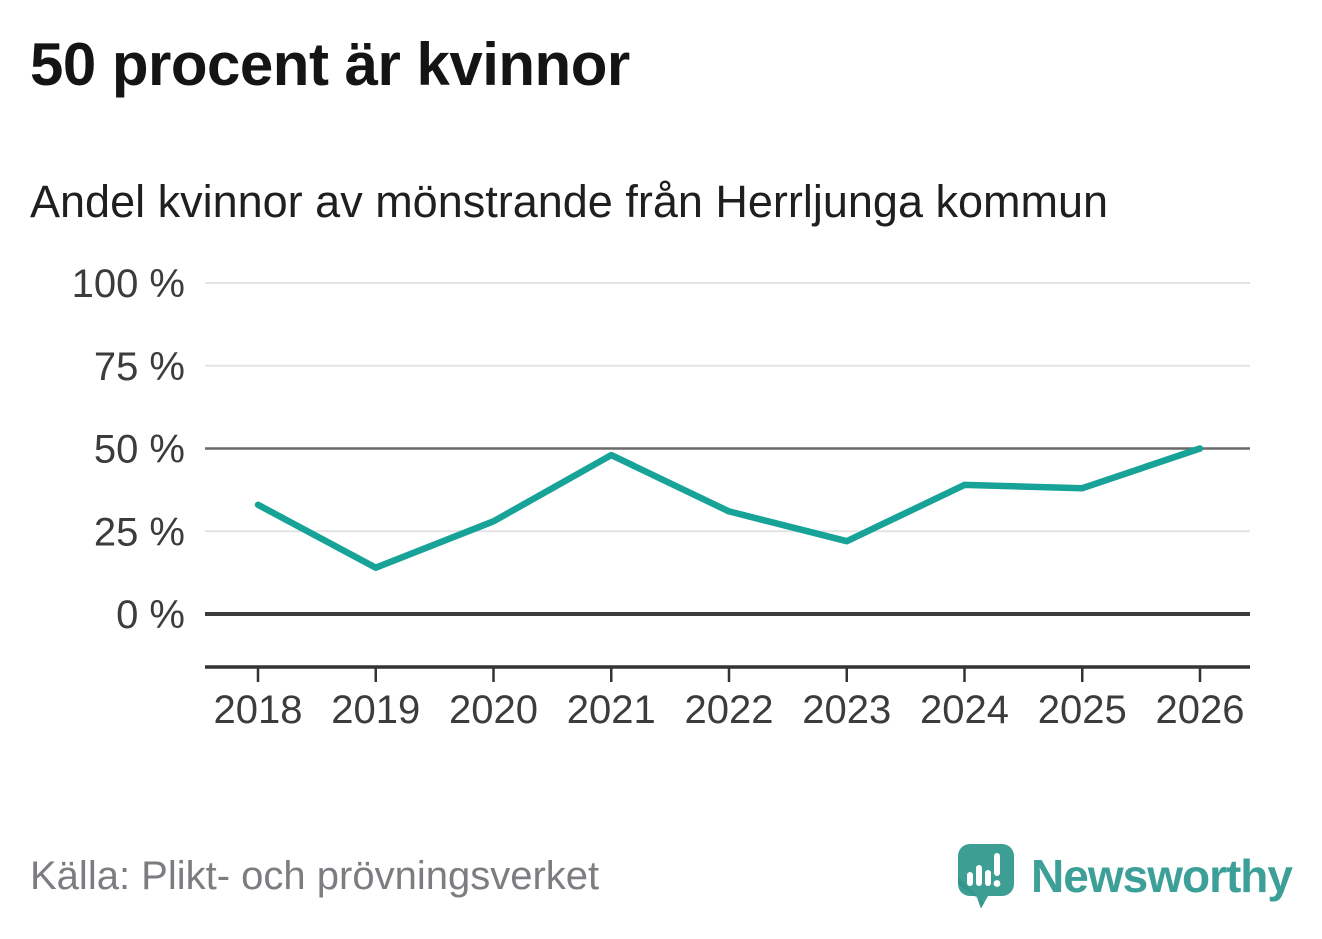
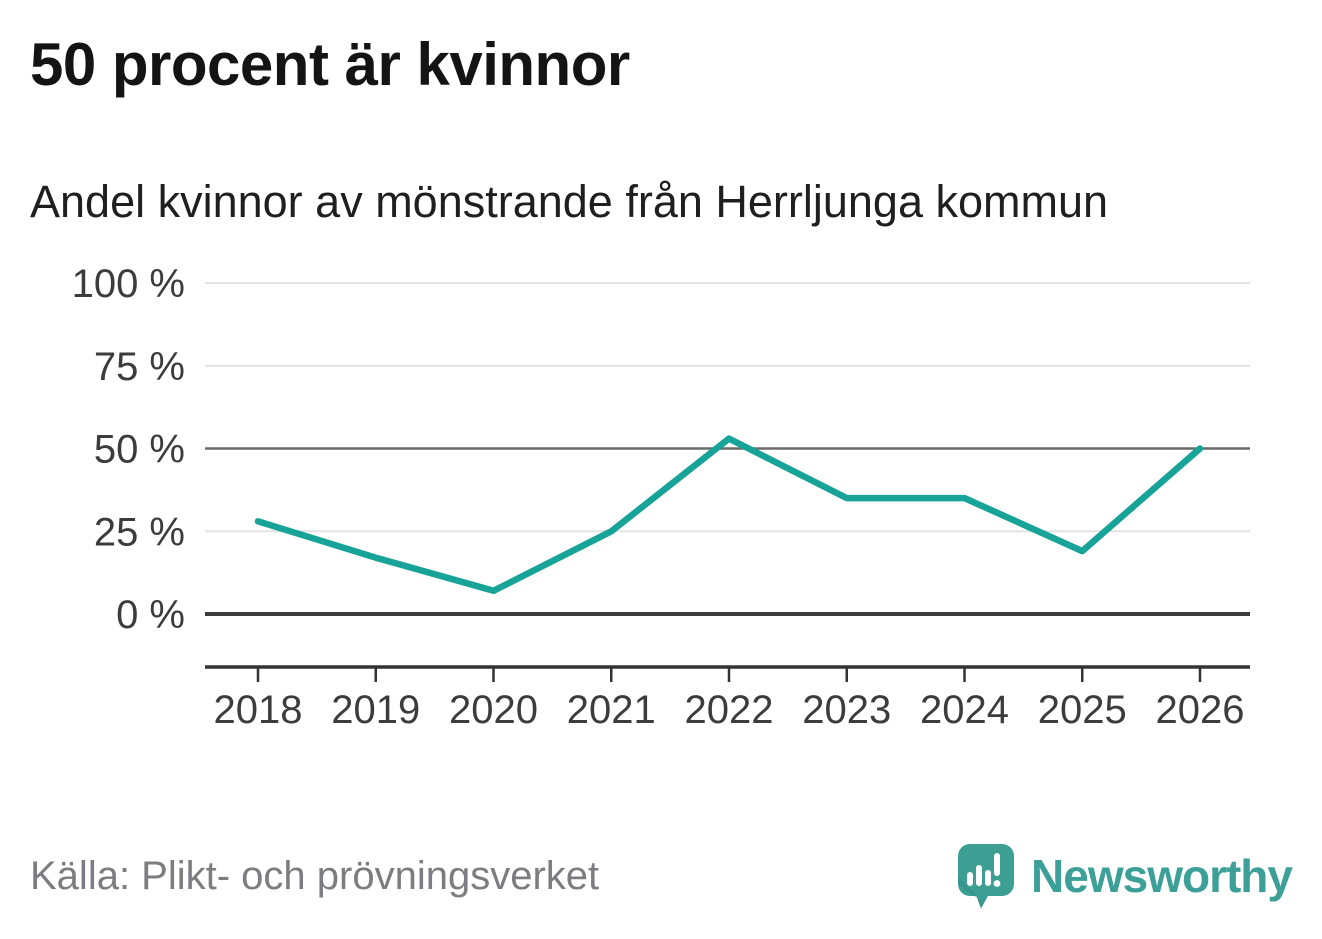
2018: 33% -> 28%
2019: 14% -> 17%
2020: 28% -> 7%
2021: 48% -> 25%
2022: 31% -> 53%
2023: 22% -> 35%
2024: 39% -> 35%
2025: 38% -> 19%
